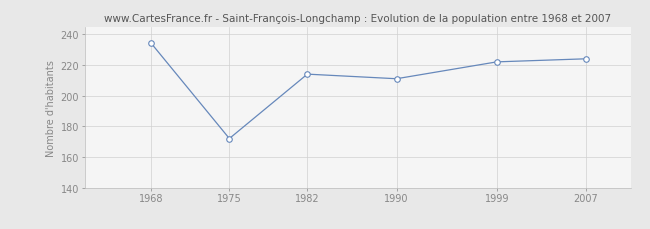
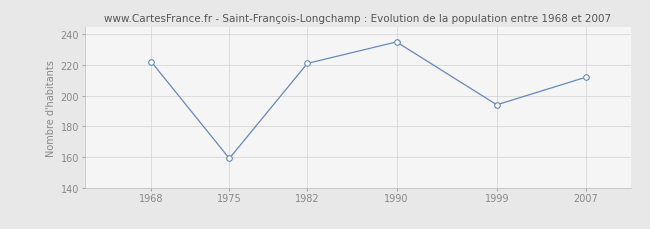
1968: 234 -> 222
1975: 172 -> 159
1982: 214 -> 221
1990: 211 -> 235
1999: 222 -> 194
2007: 224 -> 212
